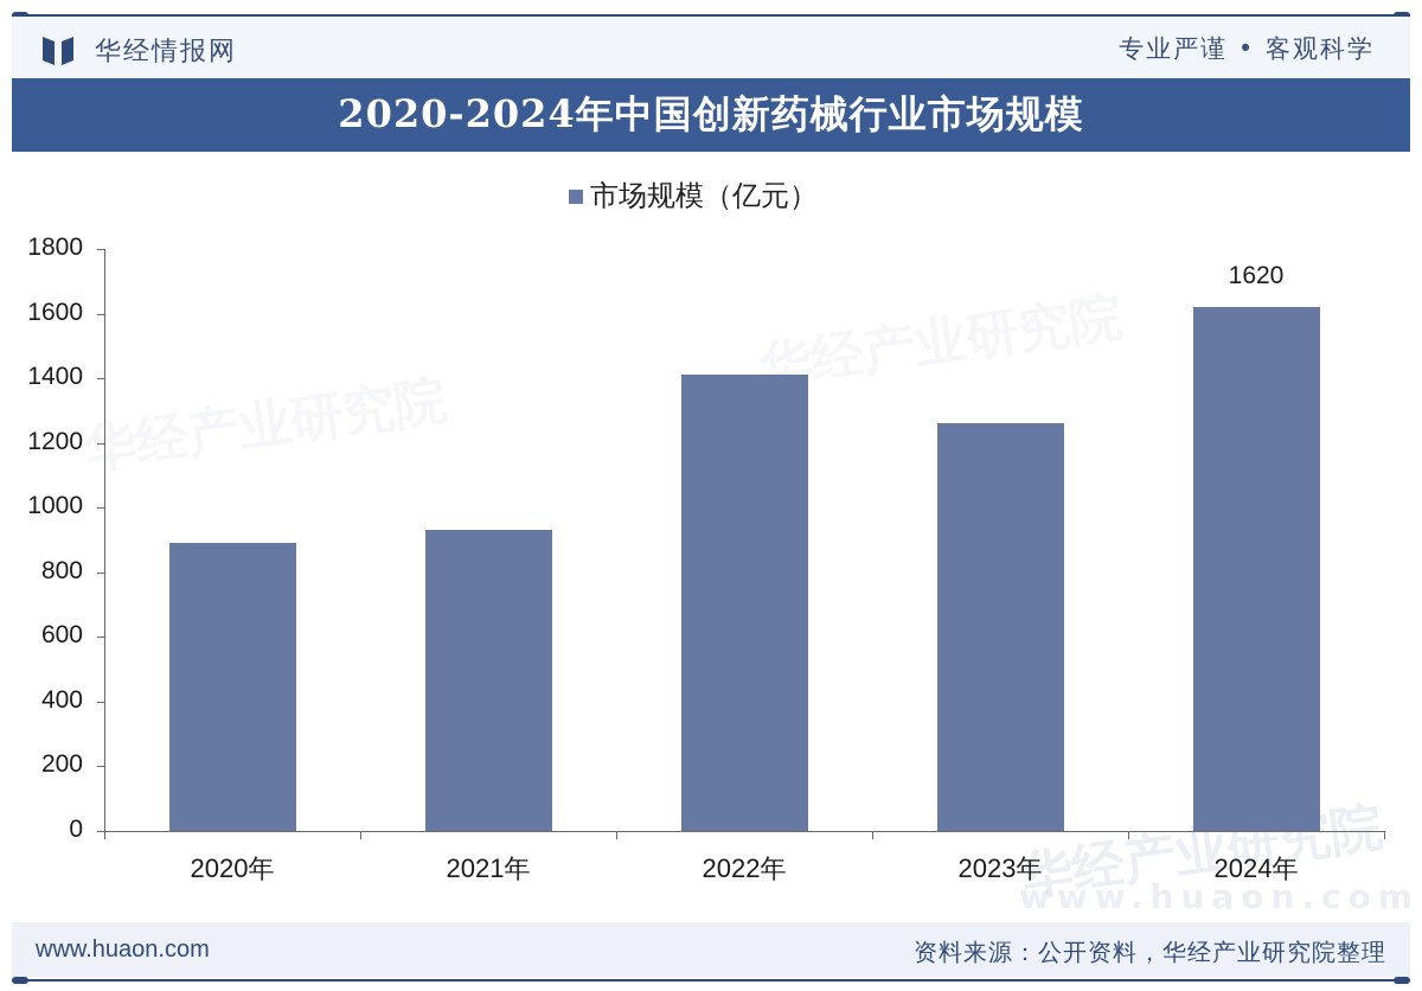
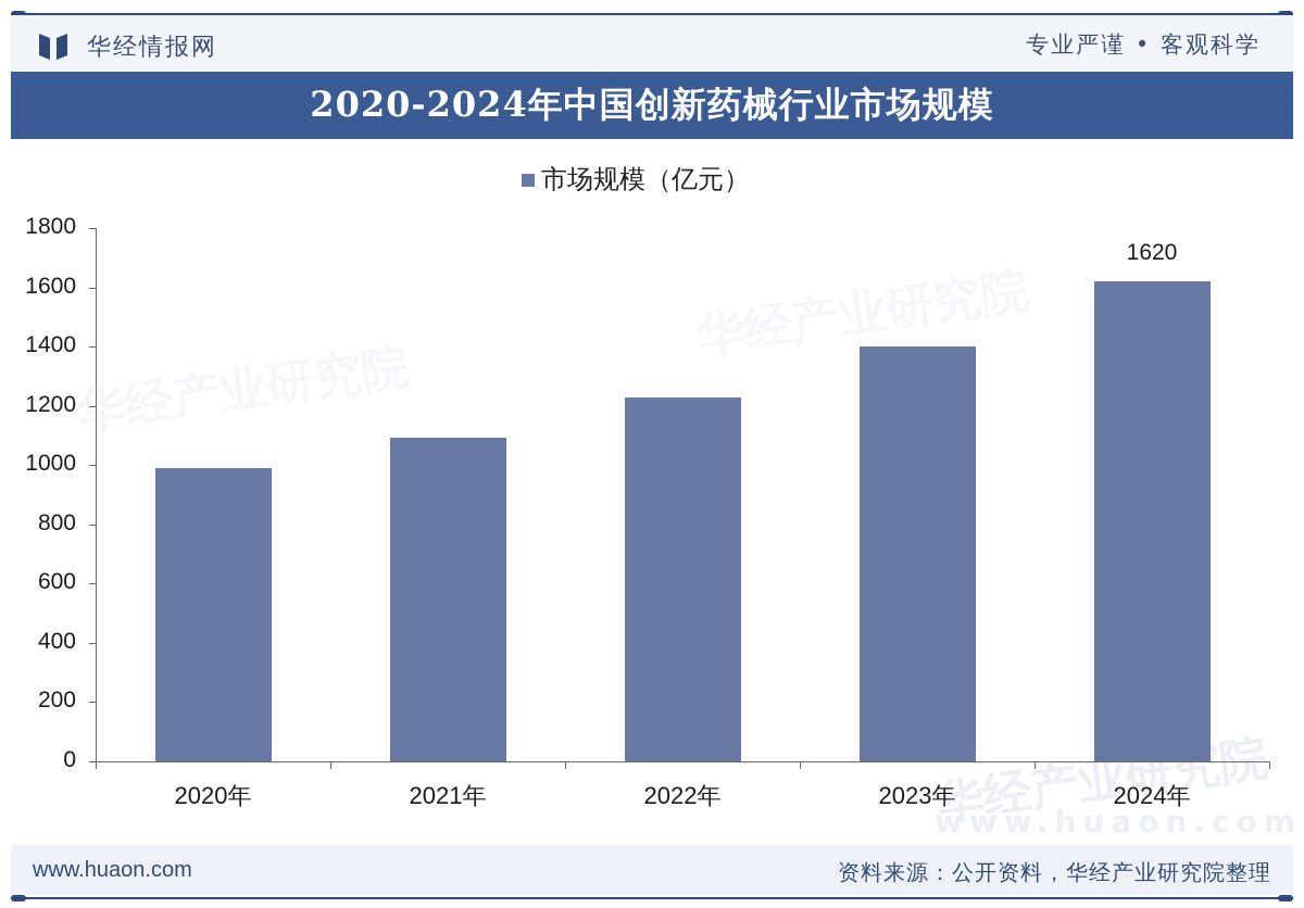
2020年: 890 -> 990
2021年: 930 -> 1090
2022年: 1410 -> 1230
2023年: 1260 -> 1400
